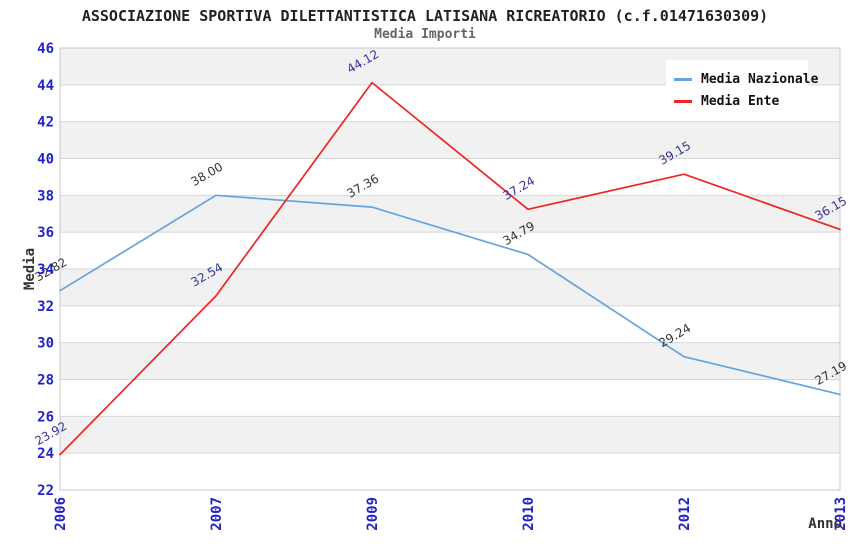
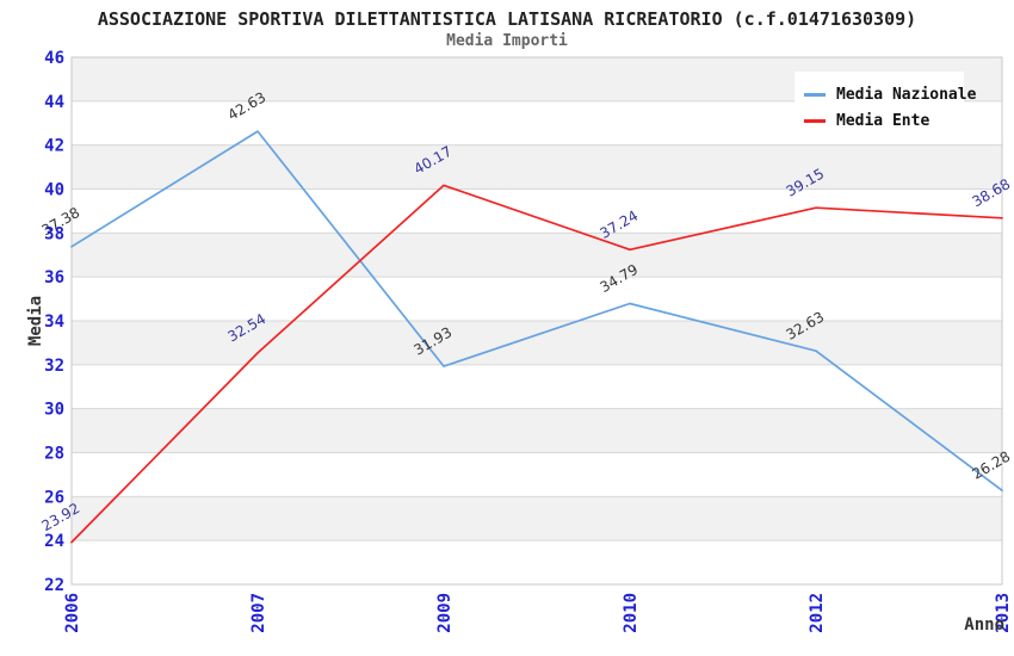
Media Nazionale/2006: 32.82 -> 37.38
Media Nazionale/2007: 38.00 -> 42.63
Media Nazionale/2009: 37.36 -> 31.93
Media Ente/2009: 44.12 -> 40.17
Media Nazionale/2012: 29.24 -> 32.63
Media Nazionale/2013: 27.19 -> 26.28
Media Ente/2013: 36.15 -> 38.68
